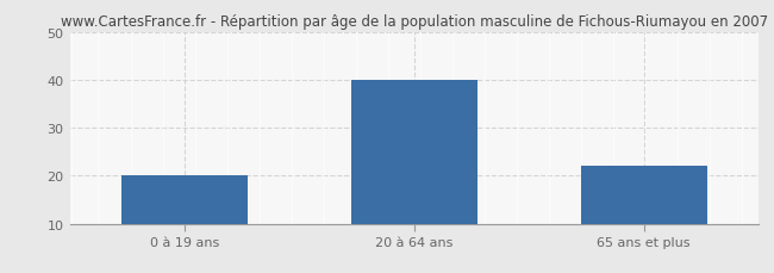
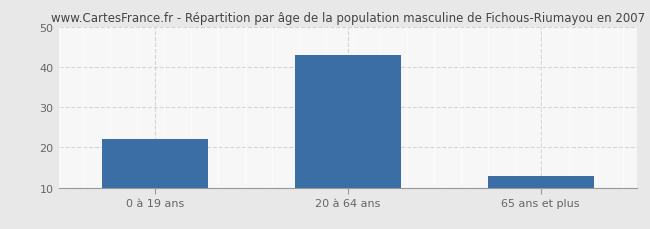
0 à 19 ans: 20 -> 22
20 à 64 ans: 40 -> 43
65 ans et plus: 22 -> 13
